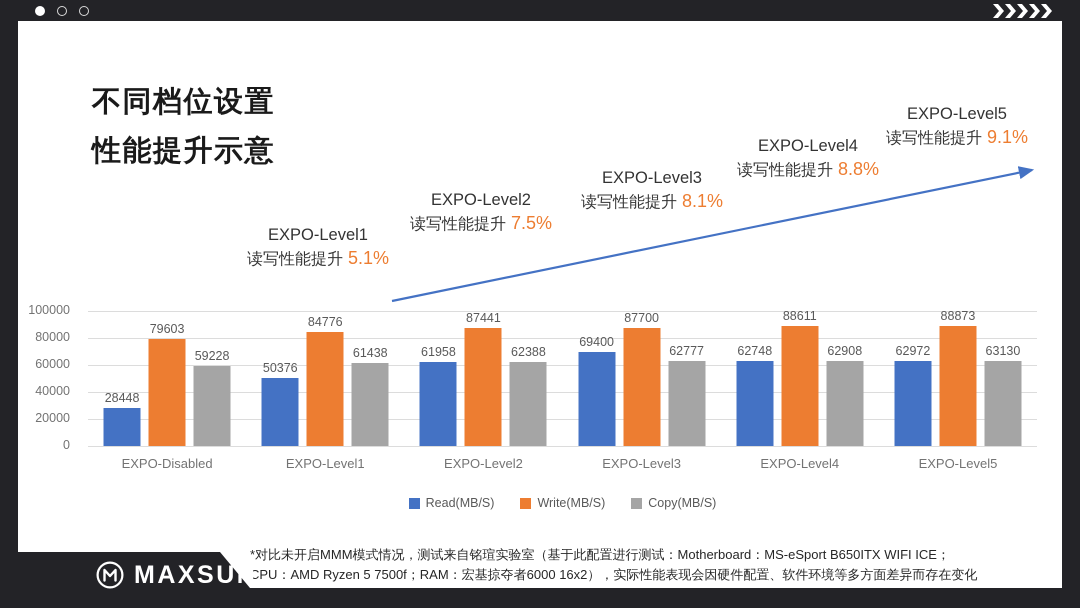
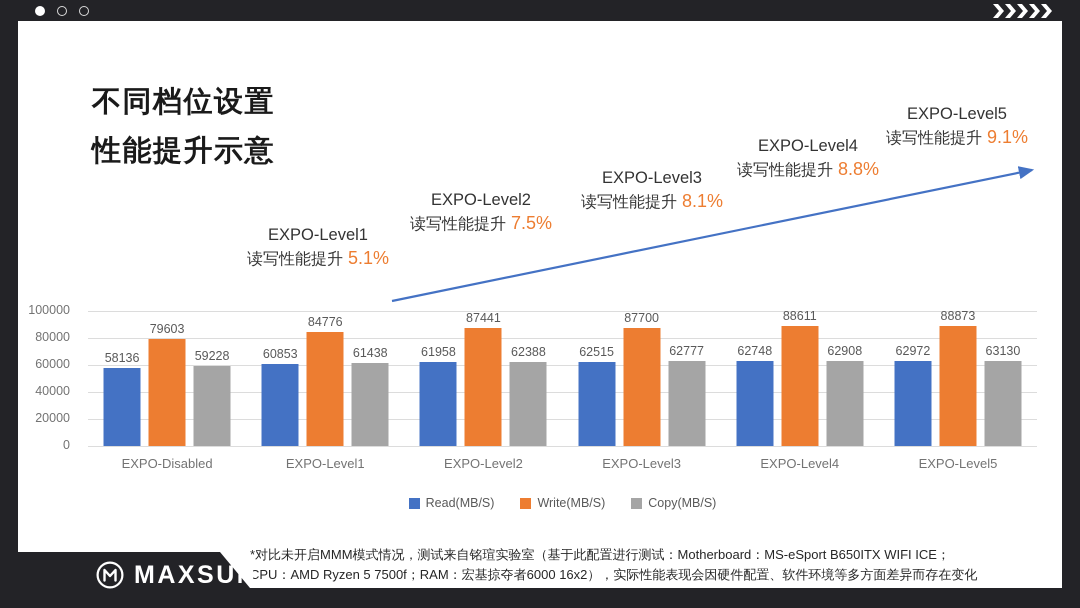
Read(MB/S)/EXPO-Disabled: 28448 -> 58136
Read(MB/S)/EXPO-Level1: 50376 -> 60853
Read(MB/S)/EXPO-Level3: 69400 -> 62515
